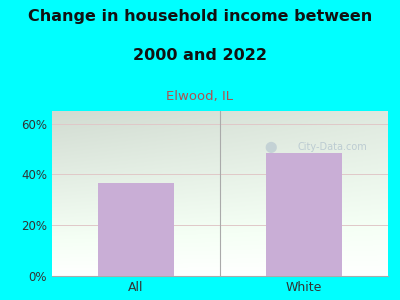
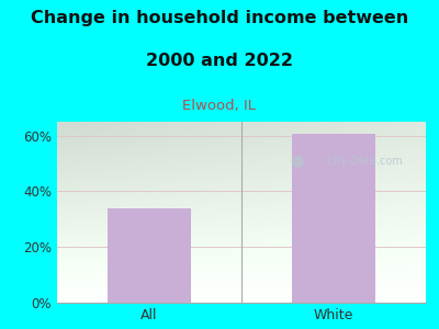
All: 36.5% -> 34.0%
White: 48.5% -> 60.5%
